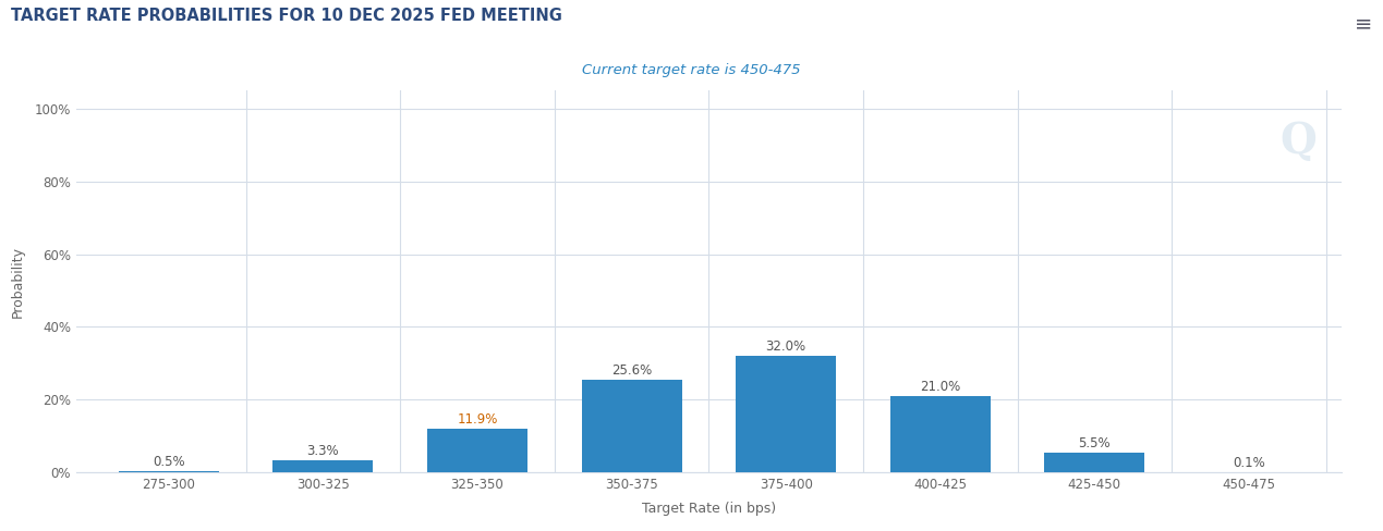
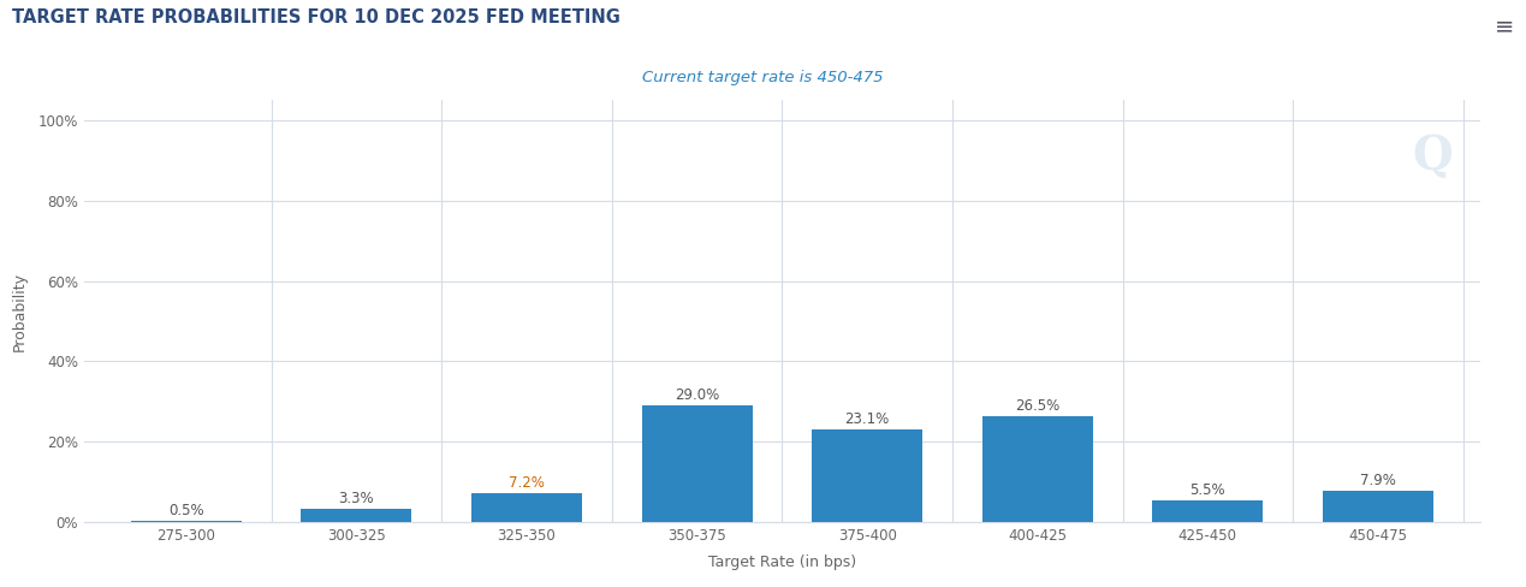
325-350: 11.9% -> 7.2%
350-375: 25.6% -> 29.0%
375-400: 32.0% -> 23.1%
400-425: 21.0% -> 26.5%
450-475: 0.1% -> 7.9%
